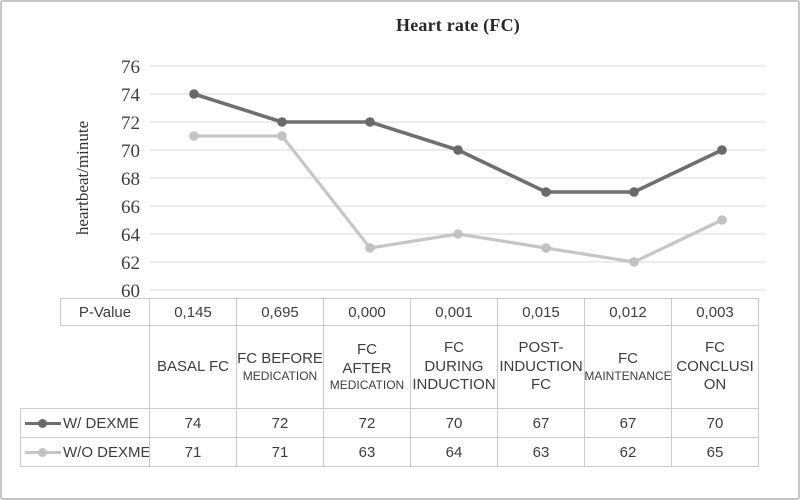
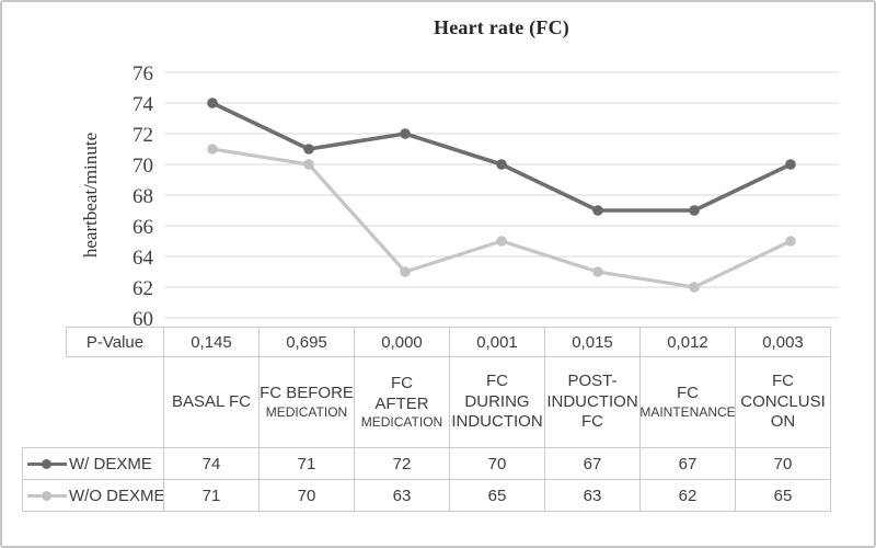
W/ DEXME/FC BEFORE MEDICATION: 72 -> 71
W/O DEXME/FC BEFORE MEDICATION: 71 -> 70
W/O DEXME/FC DURING INDUCTION: 64 -> 65
